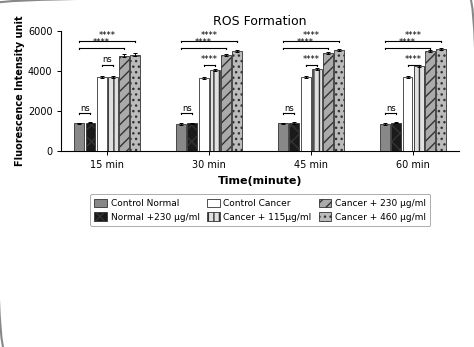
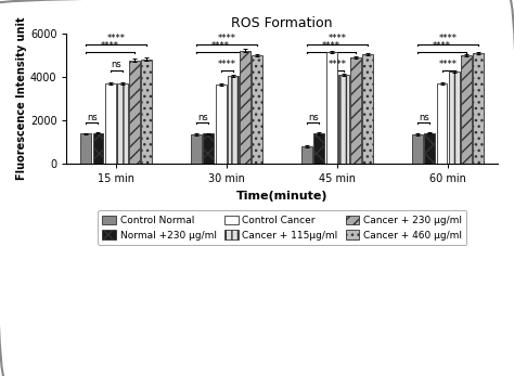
Cancer + 230 μg/ml/30 min: 4780 -> 5200
Control Normal/45 min: 1380 -> 800
Control Cancer/45 min: 3680 -> 5150
